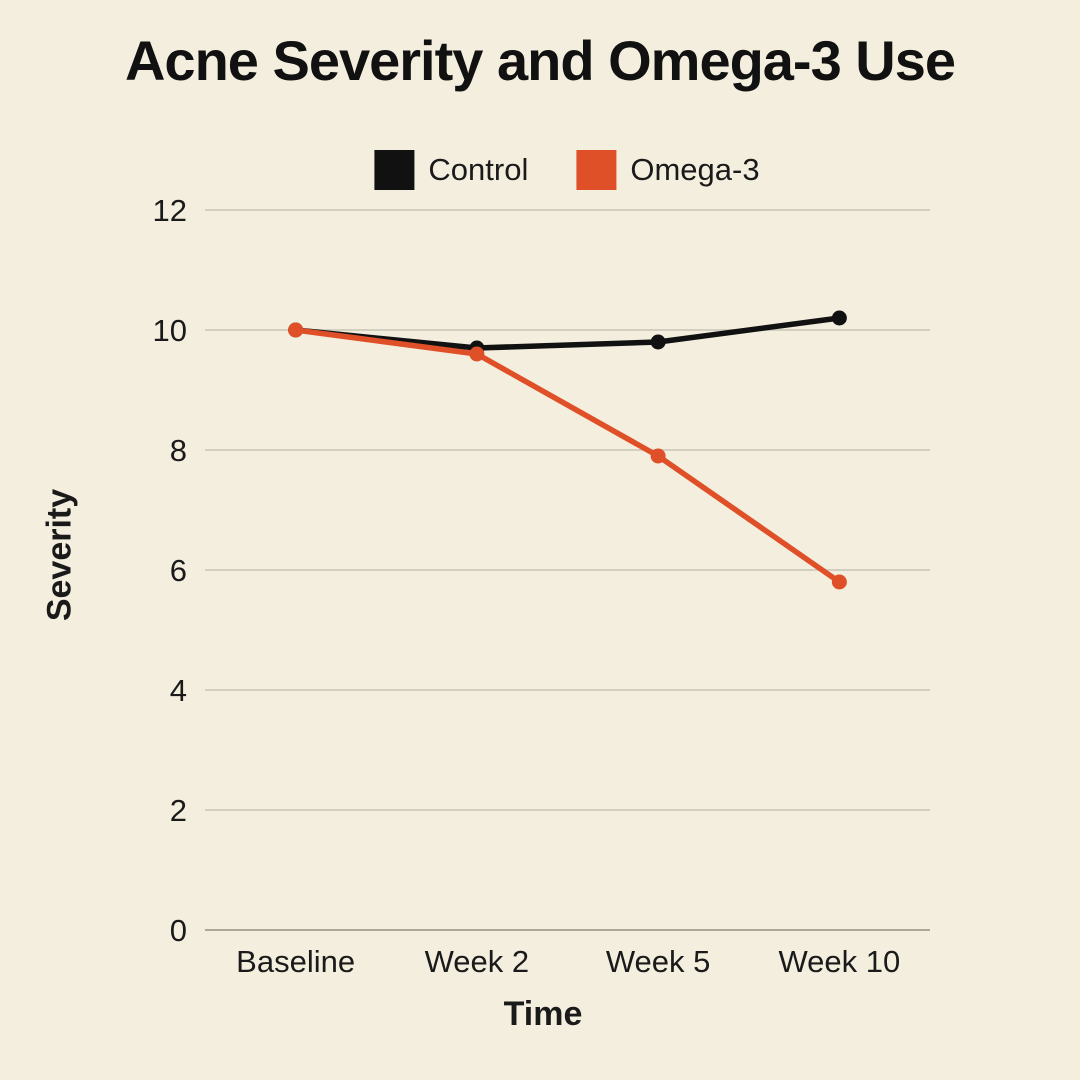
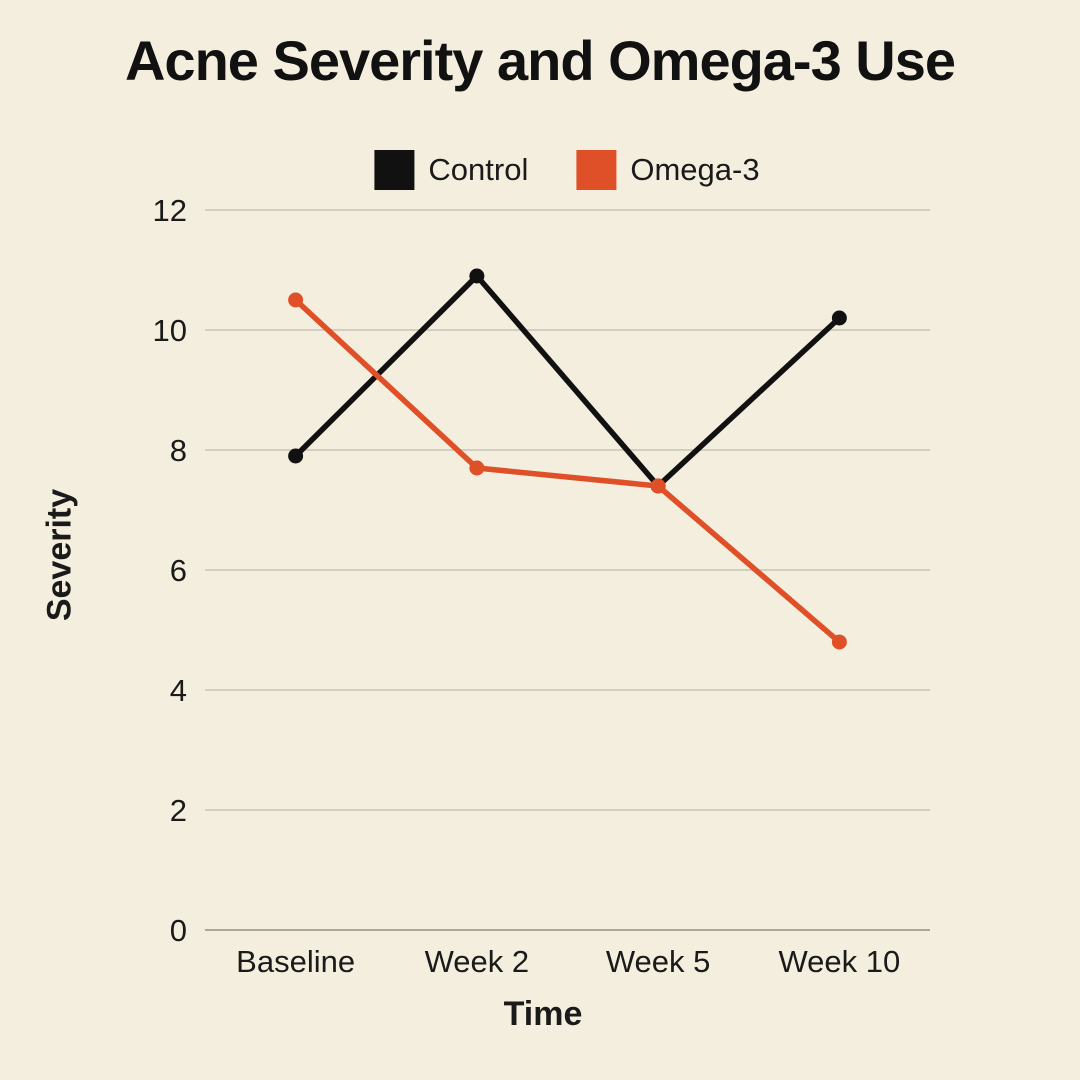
Control/Baseline: 10.0 -> 7.9
Omega-3/Baseline: 10.0 -> 10.5
Control/Week 2: 9.7 -> 10.9
Omega-3/Week 2: 9.6 -> 7.7
Control/Week 5: 9.8 -> 7.4
Omega-3/Week 5: 7.9 -> 7.4
Omega-3/Week 10: 5.8 -> 4.8
